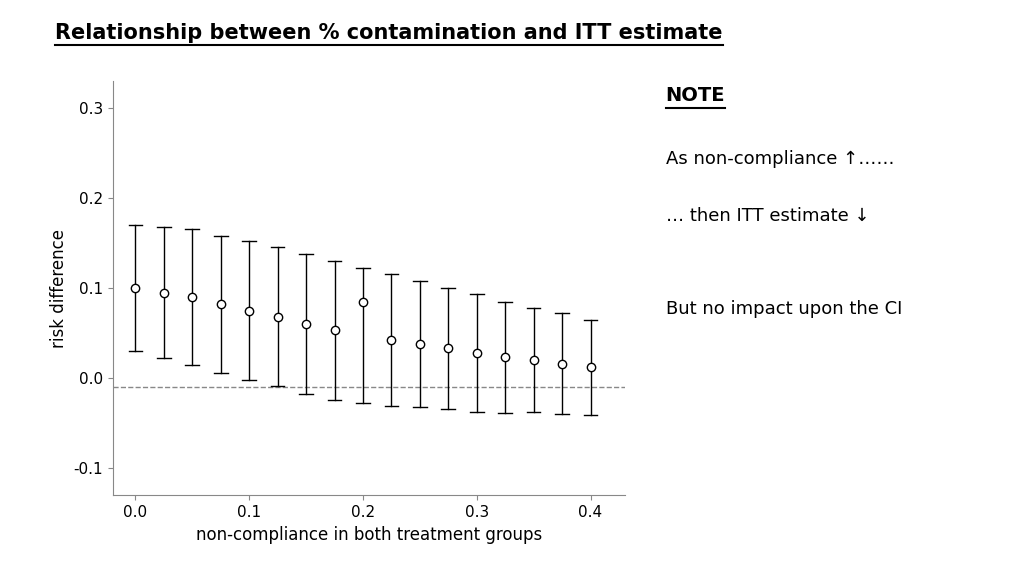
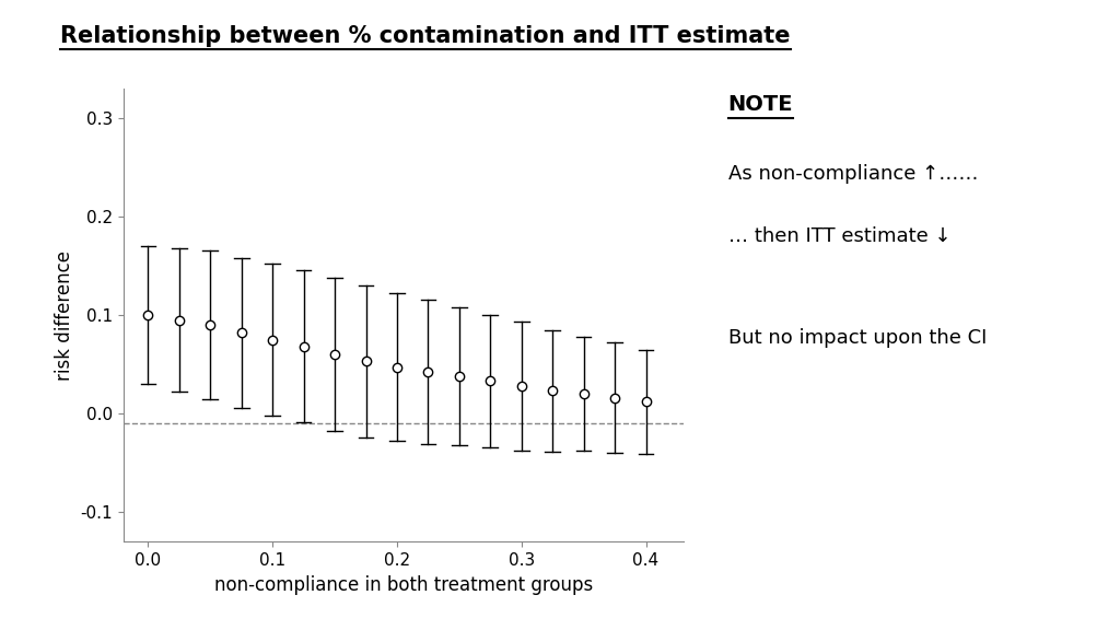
0.2: 0.084 -> 0.047
